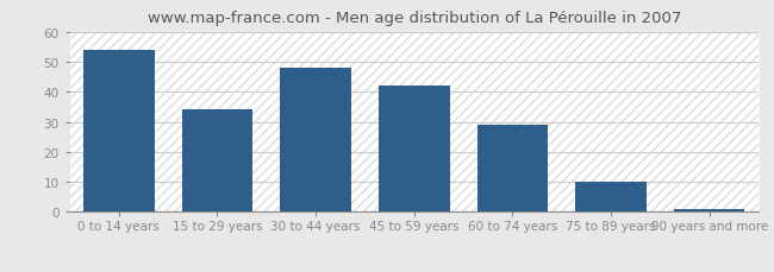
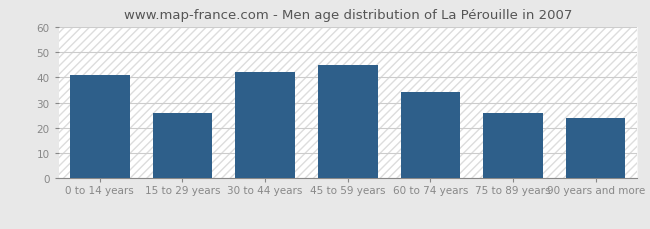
0 to 14 years: 54 -> 41
15 to 29 years: 34 -> 26
30 to 44 years: 48 -> 42
45 to 59 years: 42 -> 45
60 to 74 years: 29 -> 34
75 to 89 years: 10 -> 26
90 years and more: 1 -> 24
